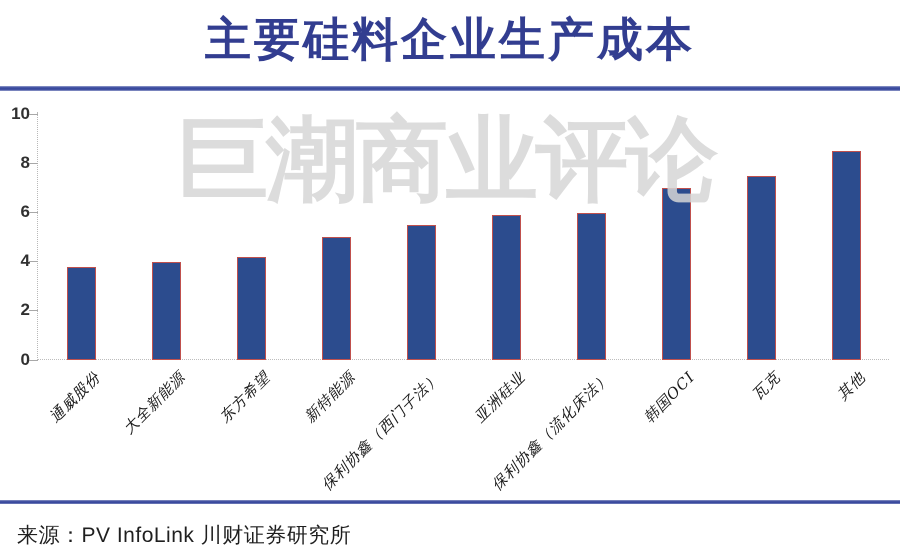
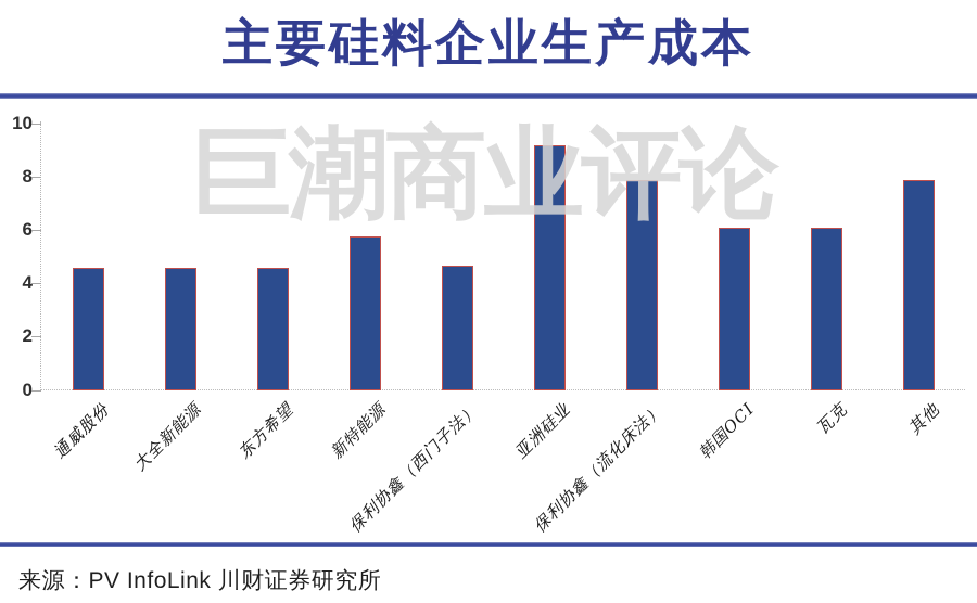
通威股份: 3.8 -> 4.6
大全新能源: 4.0 -> 4.6
东方希望: 4.2 -> 4.6
新特能源: 5.0 -> 5.8
保利协鑫（西门子法）: 5.5 -> 4.7
亚洲硅业: 5.9 -> 9.2
保利协鑫（流化床法）: 6.0 -> 7.9
韩国OCI: 7.0 -> 6.1
瓦克: 7.5 -> 6.1
其他: 8.5 -> 7.9
